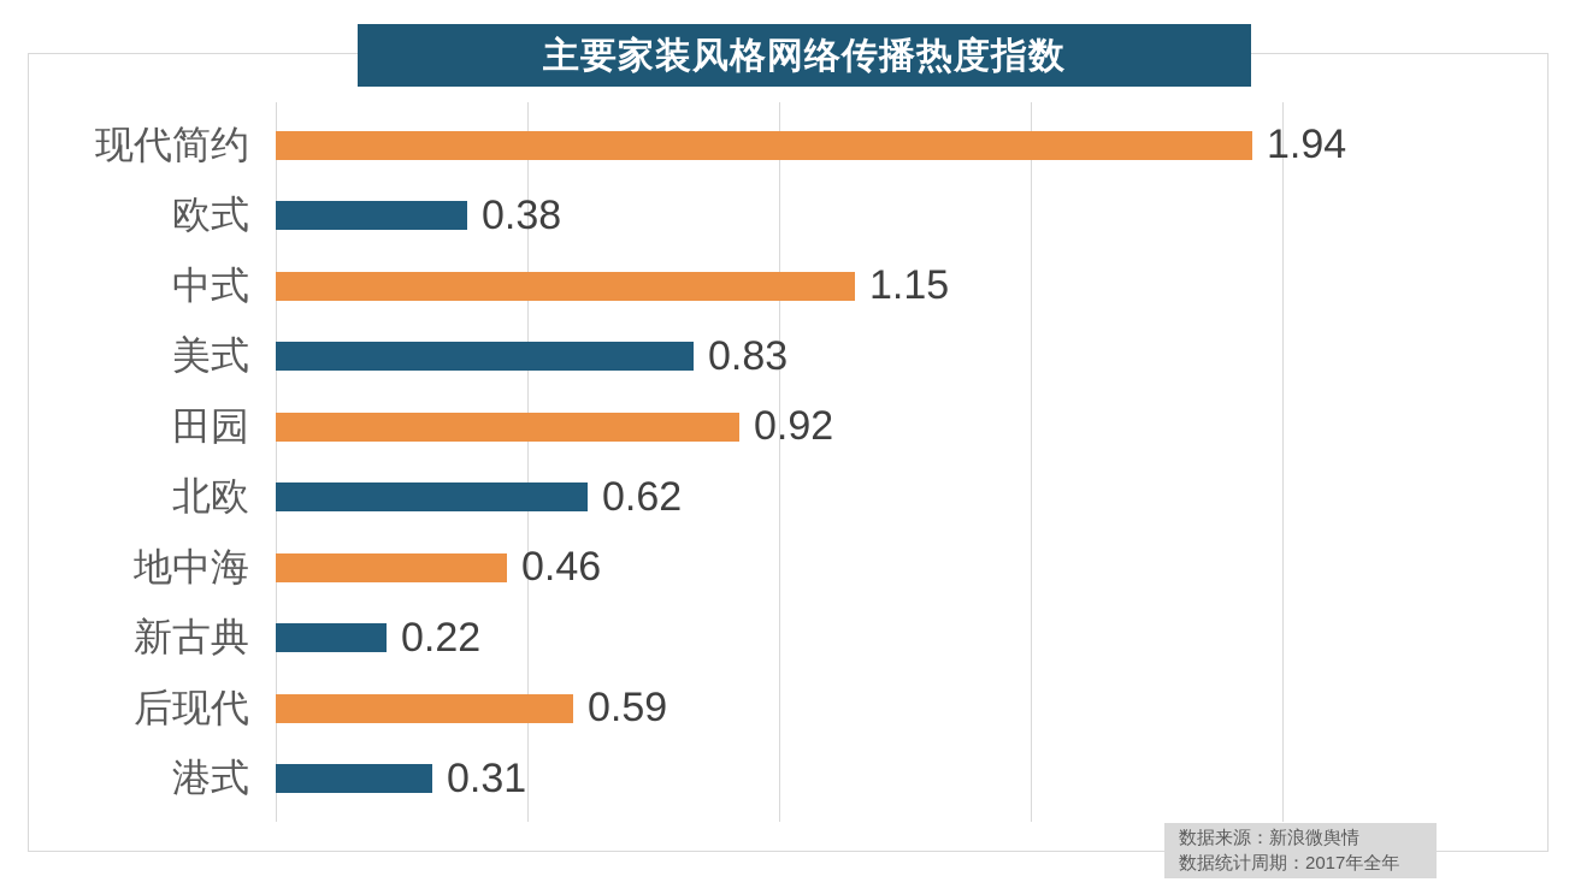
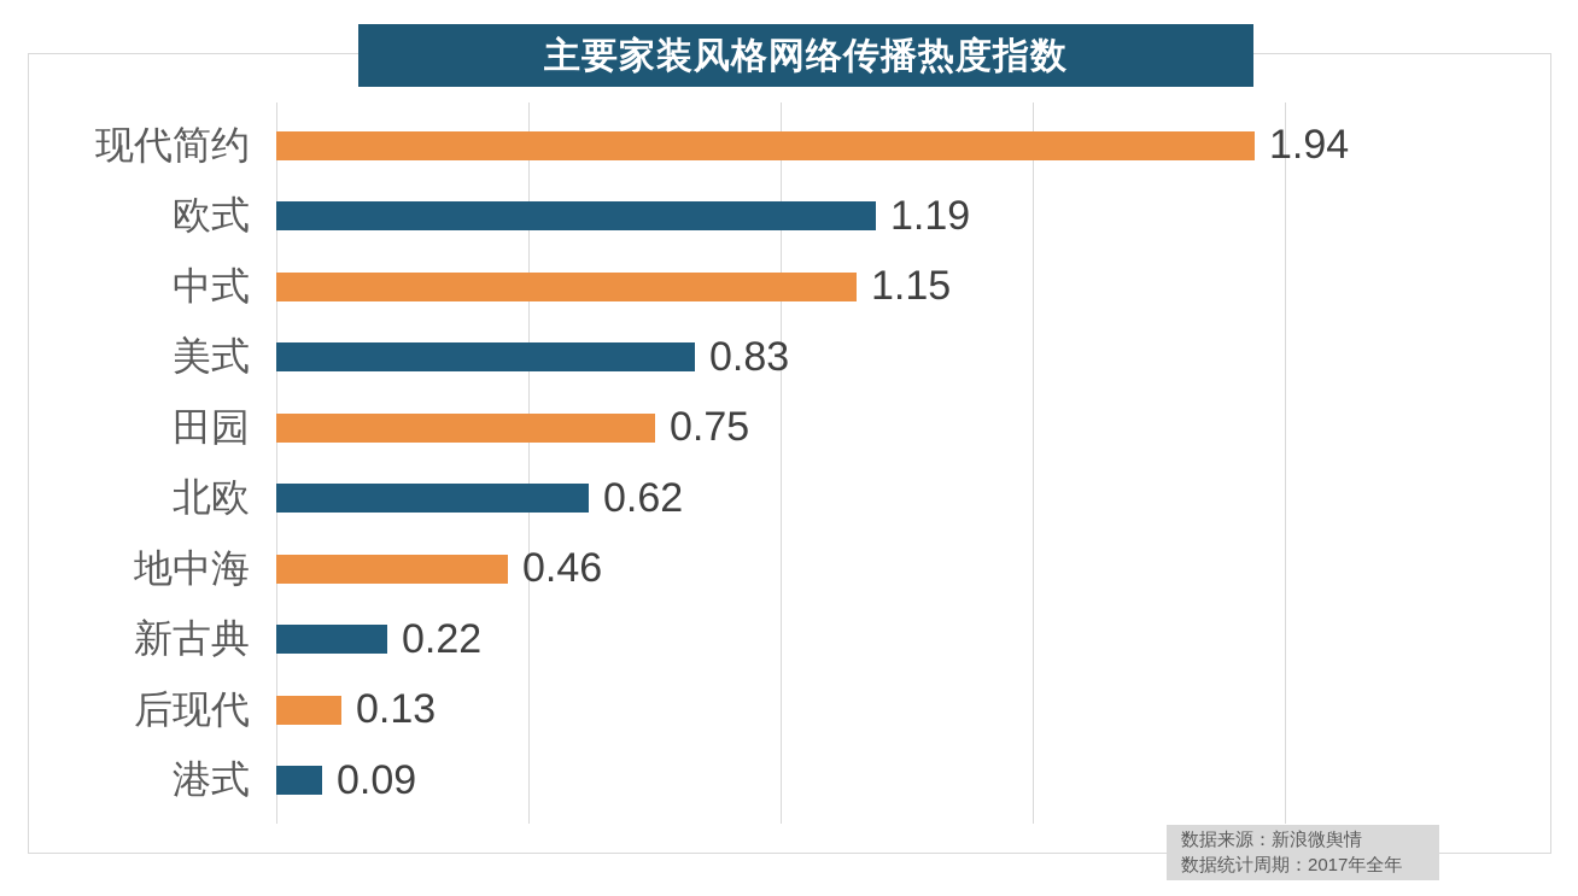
欧式: 0.38 -> 1.19
田园: 0.92 -> 0.75
后现代: 0.59 -> 0.13
港式: 0.31 -> 0.09
